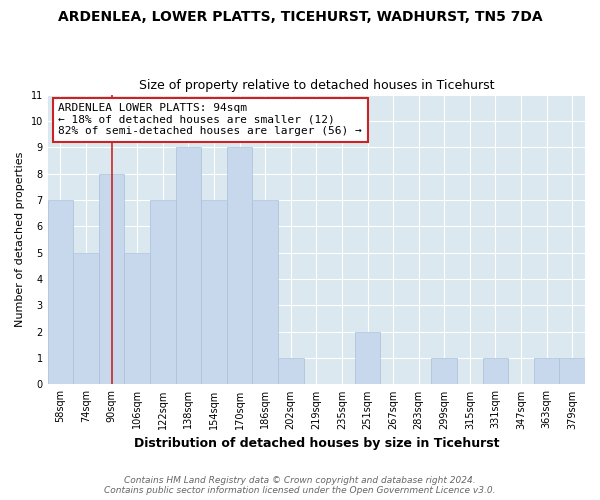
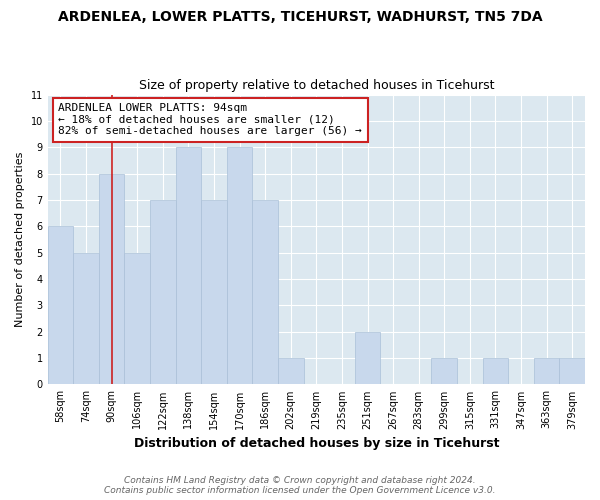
58sqm: 7 -> 6
